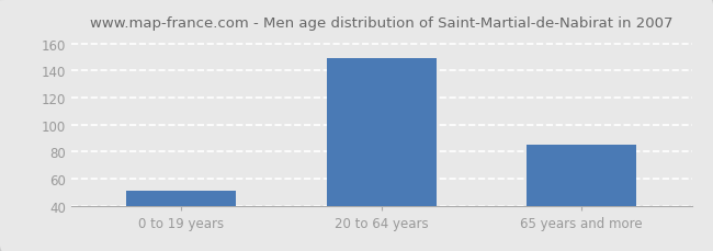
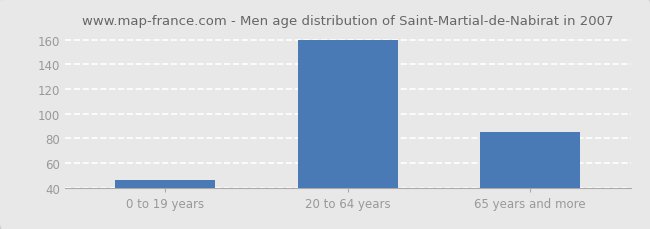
0 to 19 years: 51 -> 46
20 to 64 years: 149 -> 160
